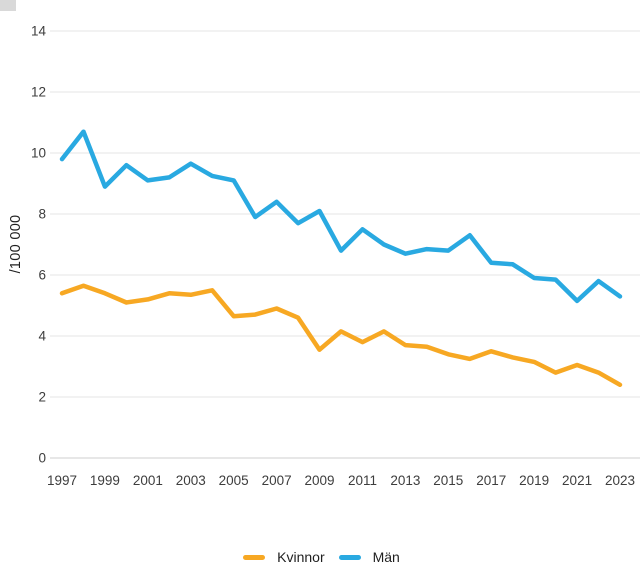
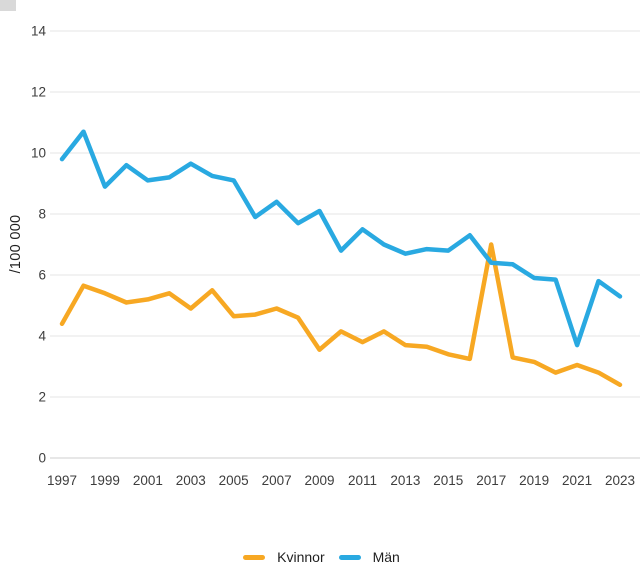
Kvinnor/1997: 5.4 -> 4.4
Kvinnor/2003: 5.3 -> 4.9
Kvinnor/2017: 3.5 -> 7.0
Män/2021: 5.2 -> 3.7
